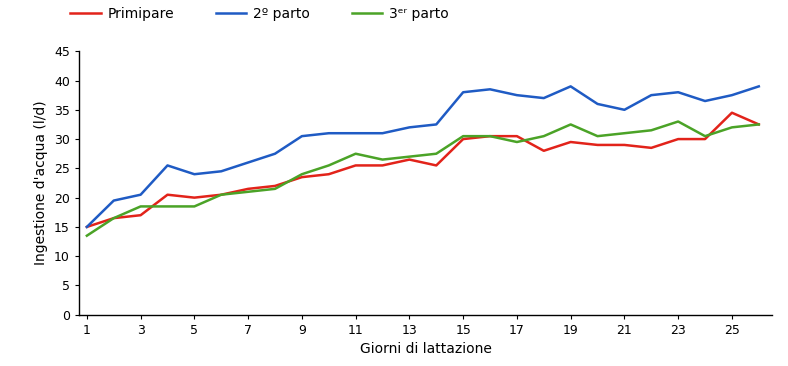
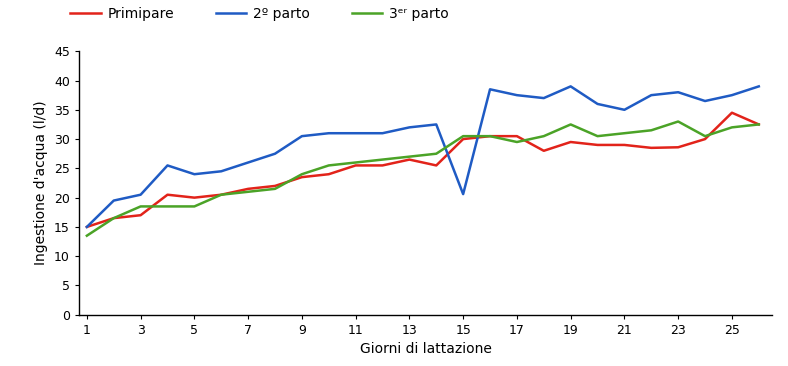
3ᵉʳ parto/11: 27.5 -> 26.0
2º parto/15: 38.0 -> 20.6
Primipare/23: 30.0 -> 28.6
